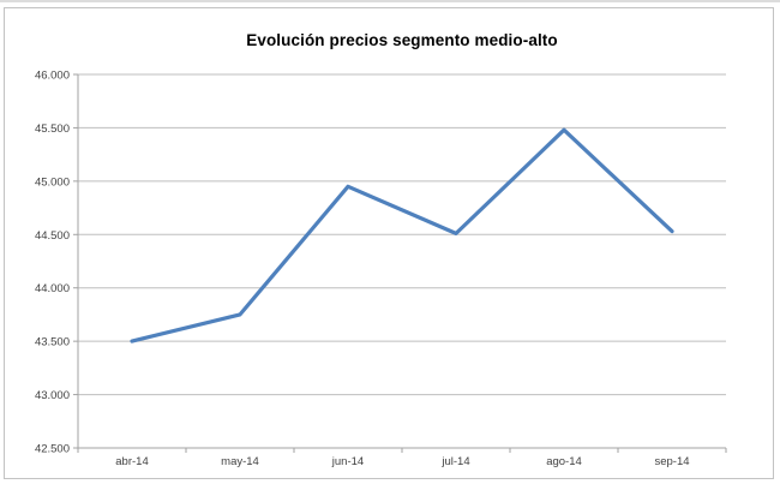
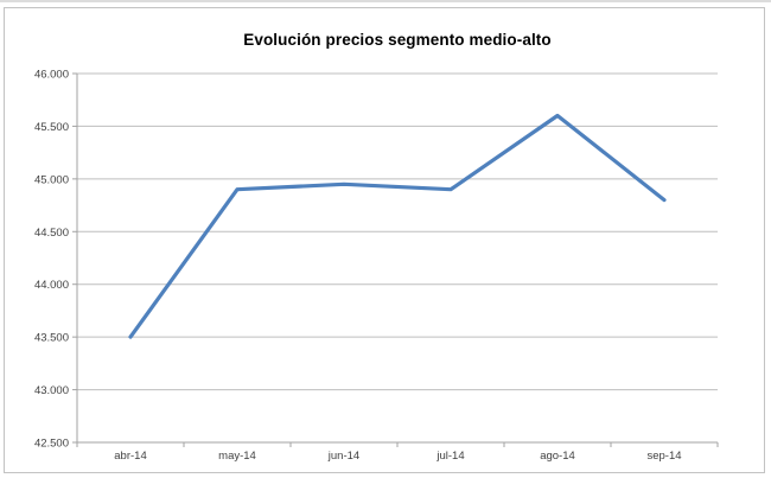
may-14: 43800 -> 44900
jul-14: 44500 -> 44900
ago-14: 45500 -> 45600
sep-14: 44500 -> 44800
